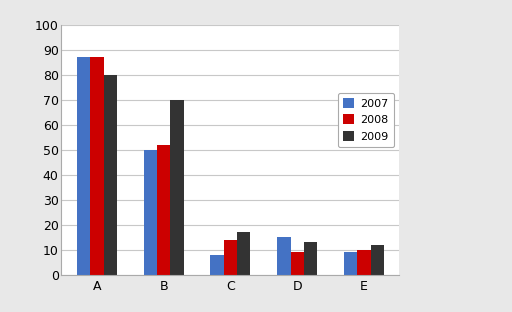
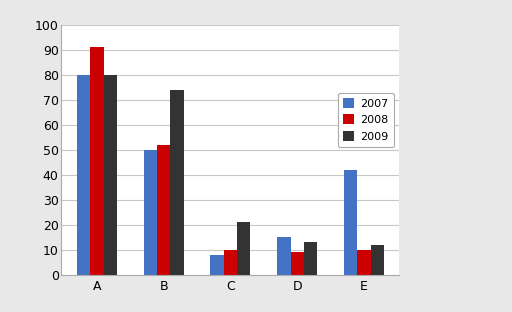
2007/A: 87 -> 80
2008/A: 87 -> 91
2009/B: 70 -> 74
2008/C: 14 -> 10
2009/C: 17 -> 21
2007/E: 9 -> 42
